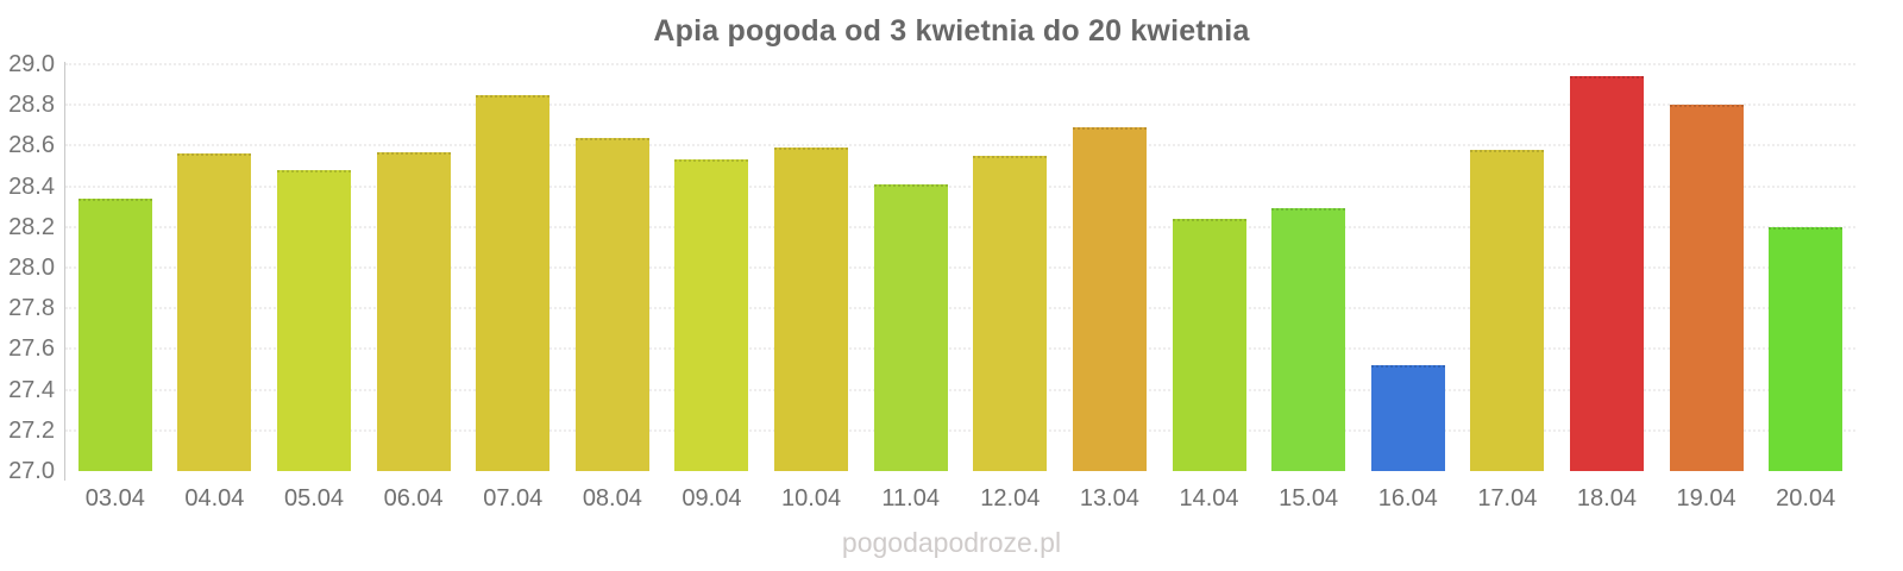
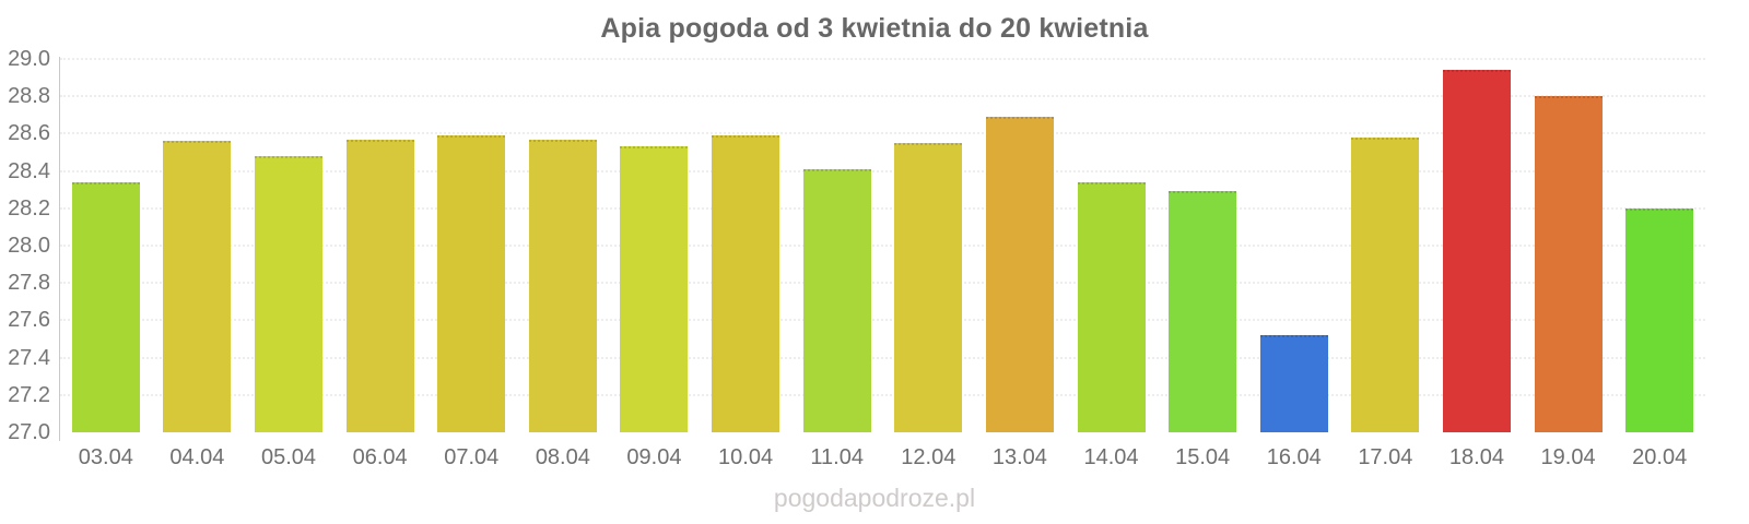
07.04: 28.85 -> 28.59
08.04: 28.64 -> 28.57
14.04: 28.24 -> 28.34
